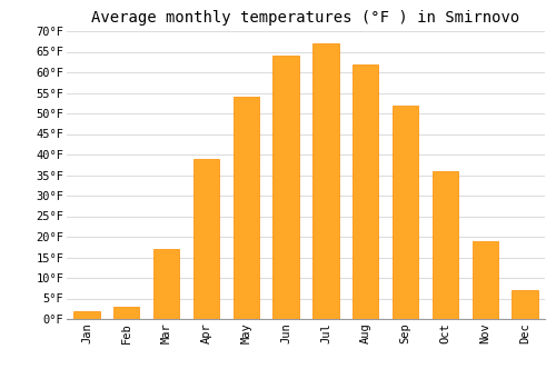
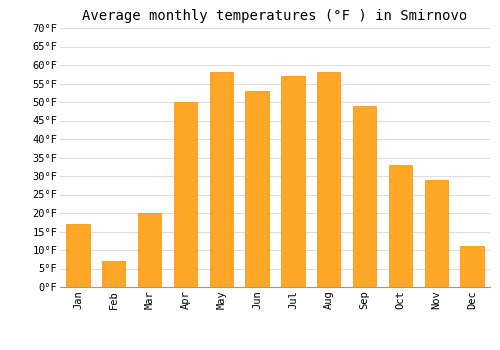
Jan: 2°F -> 17°F
Feb: 3°F -> 7°F
Mar: 17°F -> 20°F
Apr: 39°F -> 50°F
May: 54°F -> 58°F
Jun: 64°F -> 53°F
Jul: 67°F -> 57°F
Aug: 62°F -> 58°F
Sep: 52°F -> 49°F
Oct: 36°F -> 33°F
Nov: 19°F -> 29°F
Dec: 7°F -> 11°F
